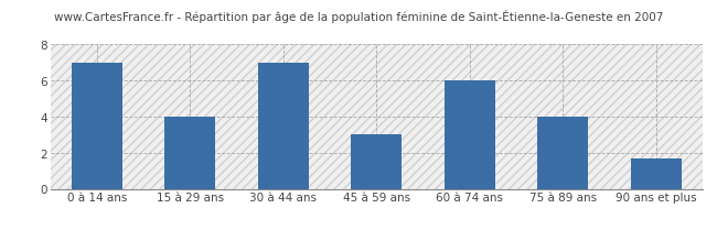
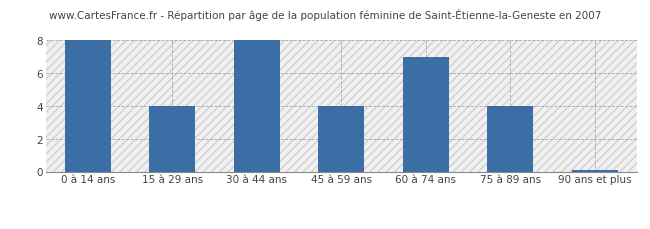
0 à 14 ans: 7.0 -> 8.0
30 à 44 ans: 7.0 -> 8.0
45 à 59 ans: 3.0 -> 4.0
60 à 74 ans: 6.0 -> 7.0
90 ans et plus: 1.7 -> 0.1
